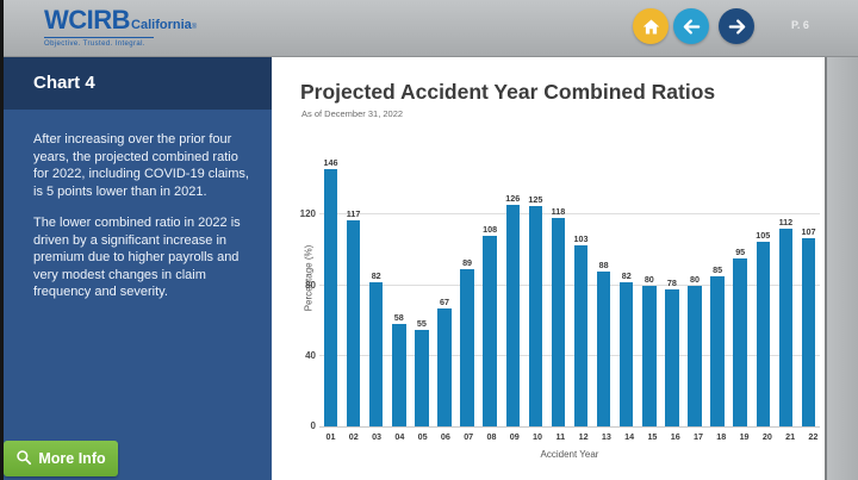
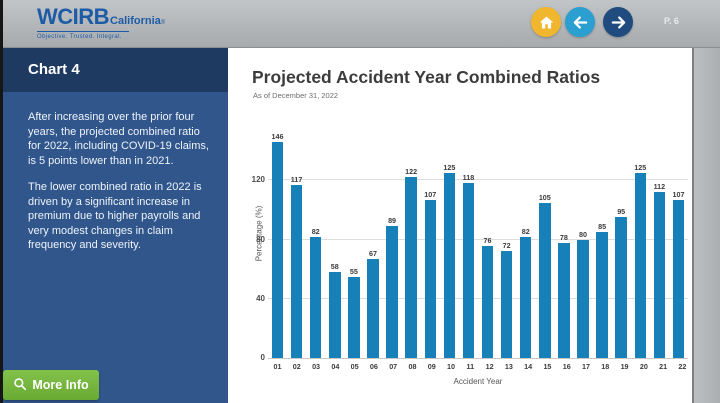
08: 108 -> 122
09: 126 -> 107
12: 103 -> 76
13: 88 -> 72
15: 80 -> 105
20: 105 -> 125
